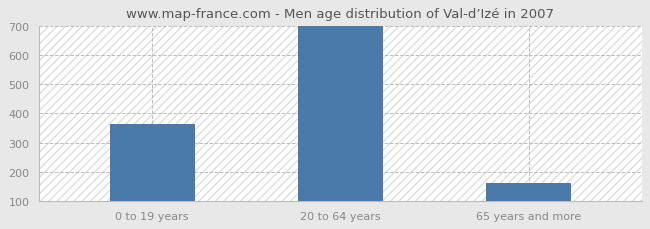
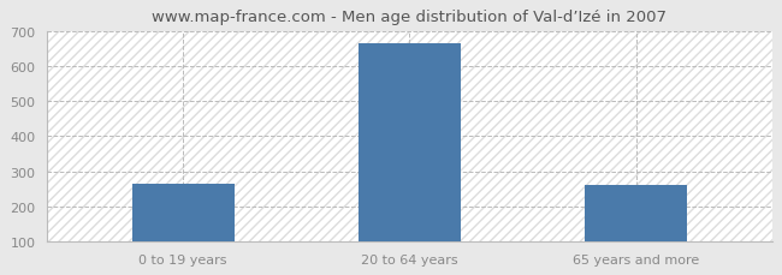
0 to 19 years: 365 -> 265
20 to 64 years: 700 -> 665
65 years and more: 162 -> 260
